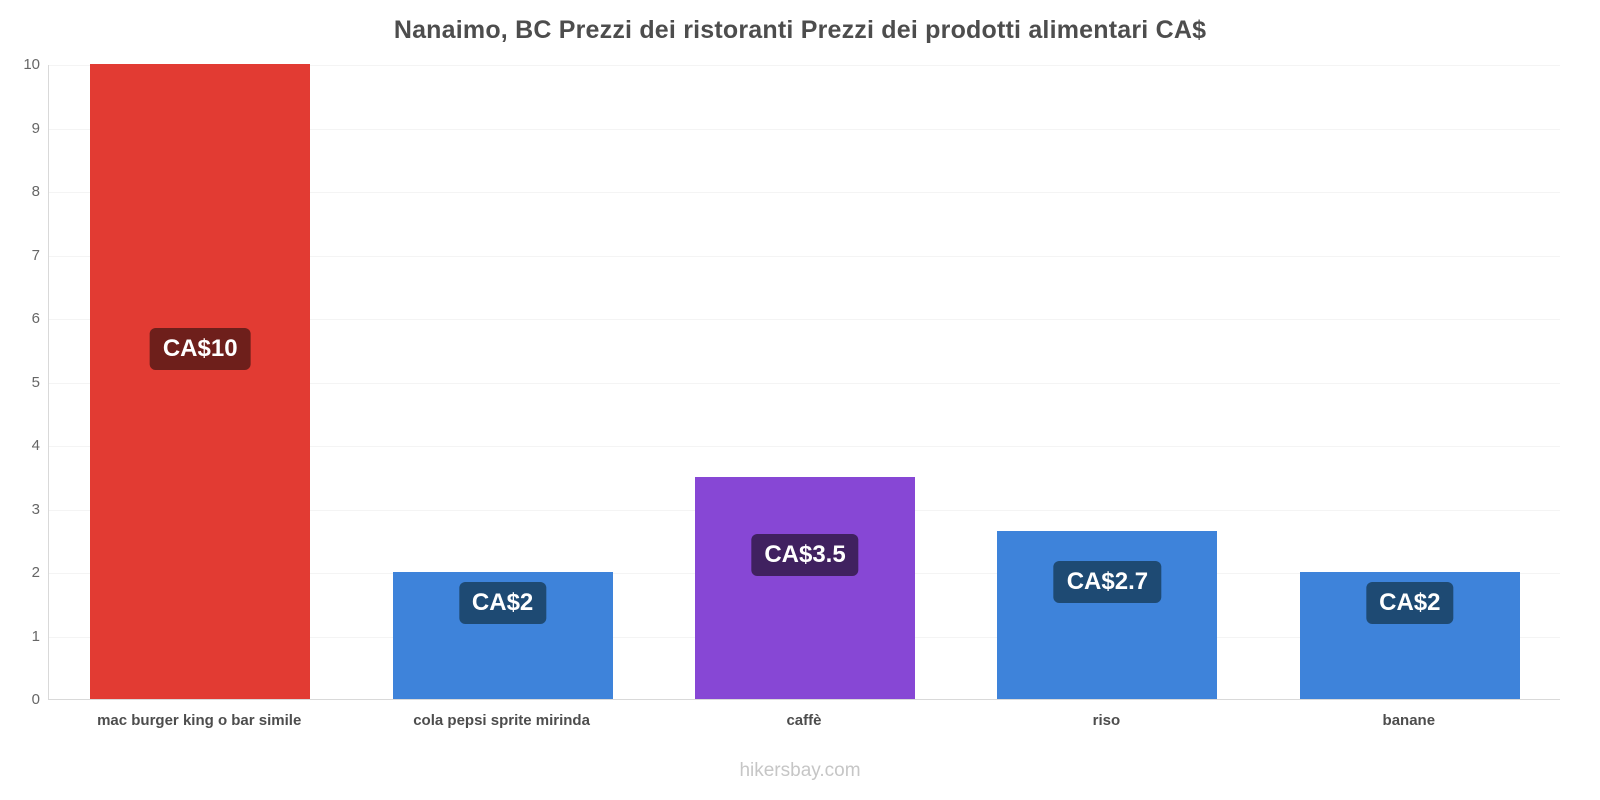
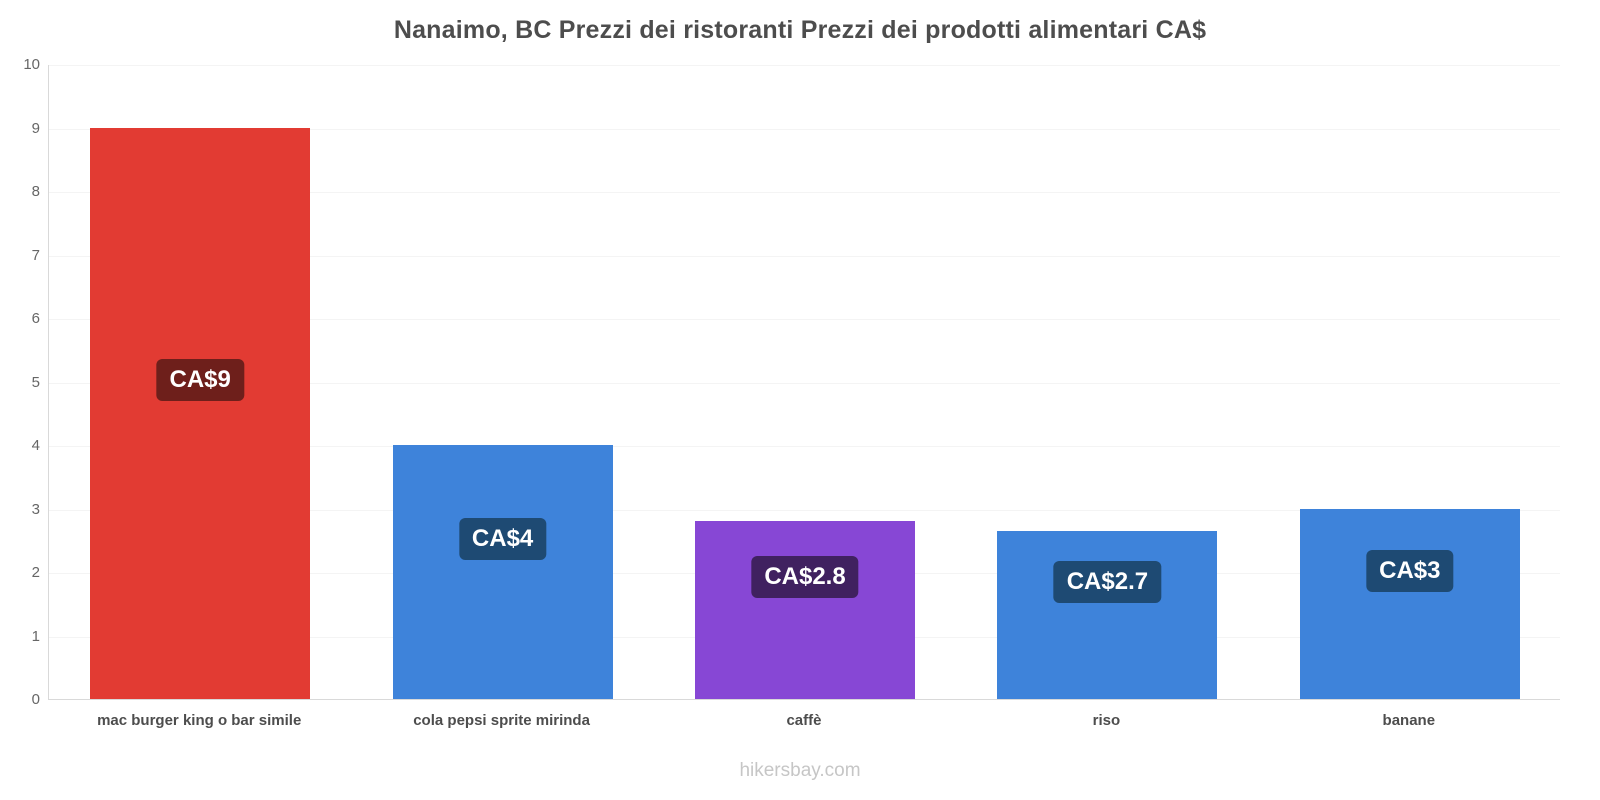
mac burger king o bar simile: 10 -> 9
cola pepsi sprite mirinda: 2 -> 4
caffè: 3.5 -> 2.8
banane: 2 -> 3
